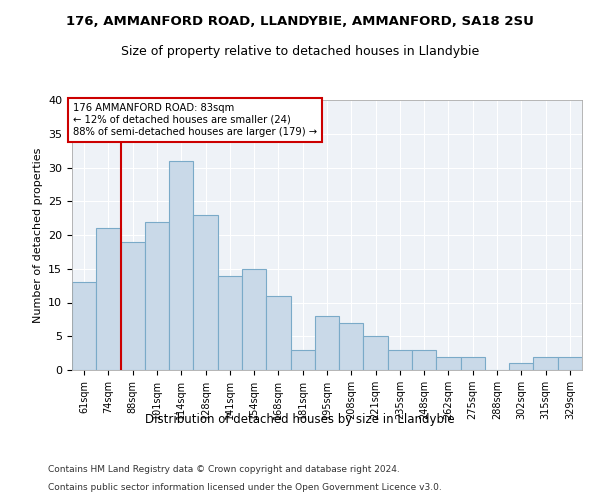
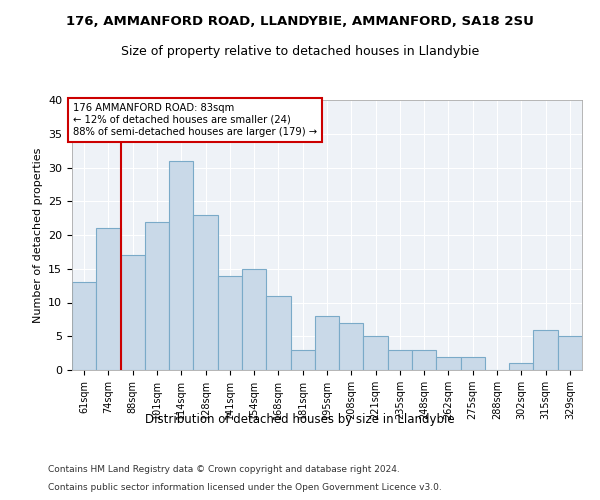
88sqm: 19 -> 17
315sqm: 2 -> 6
329sqm: 2 -> 5
